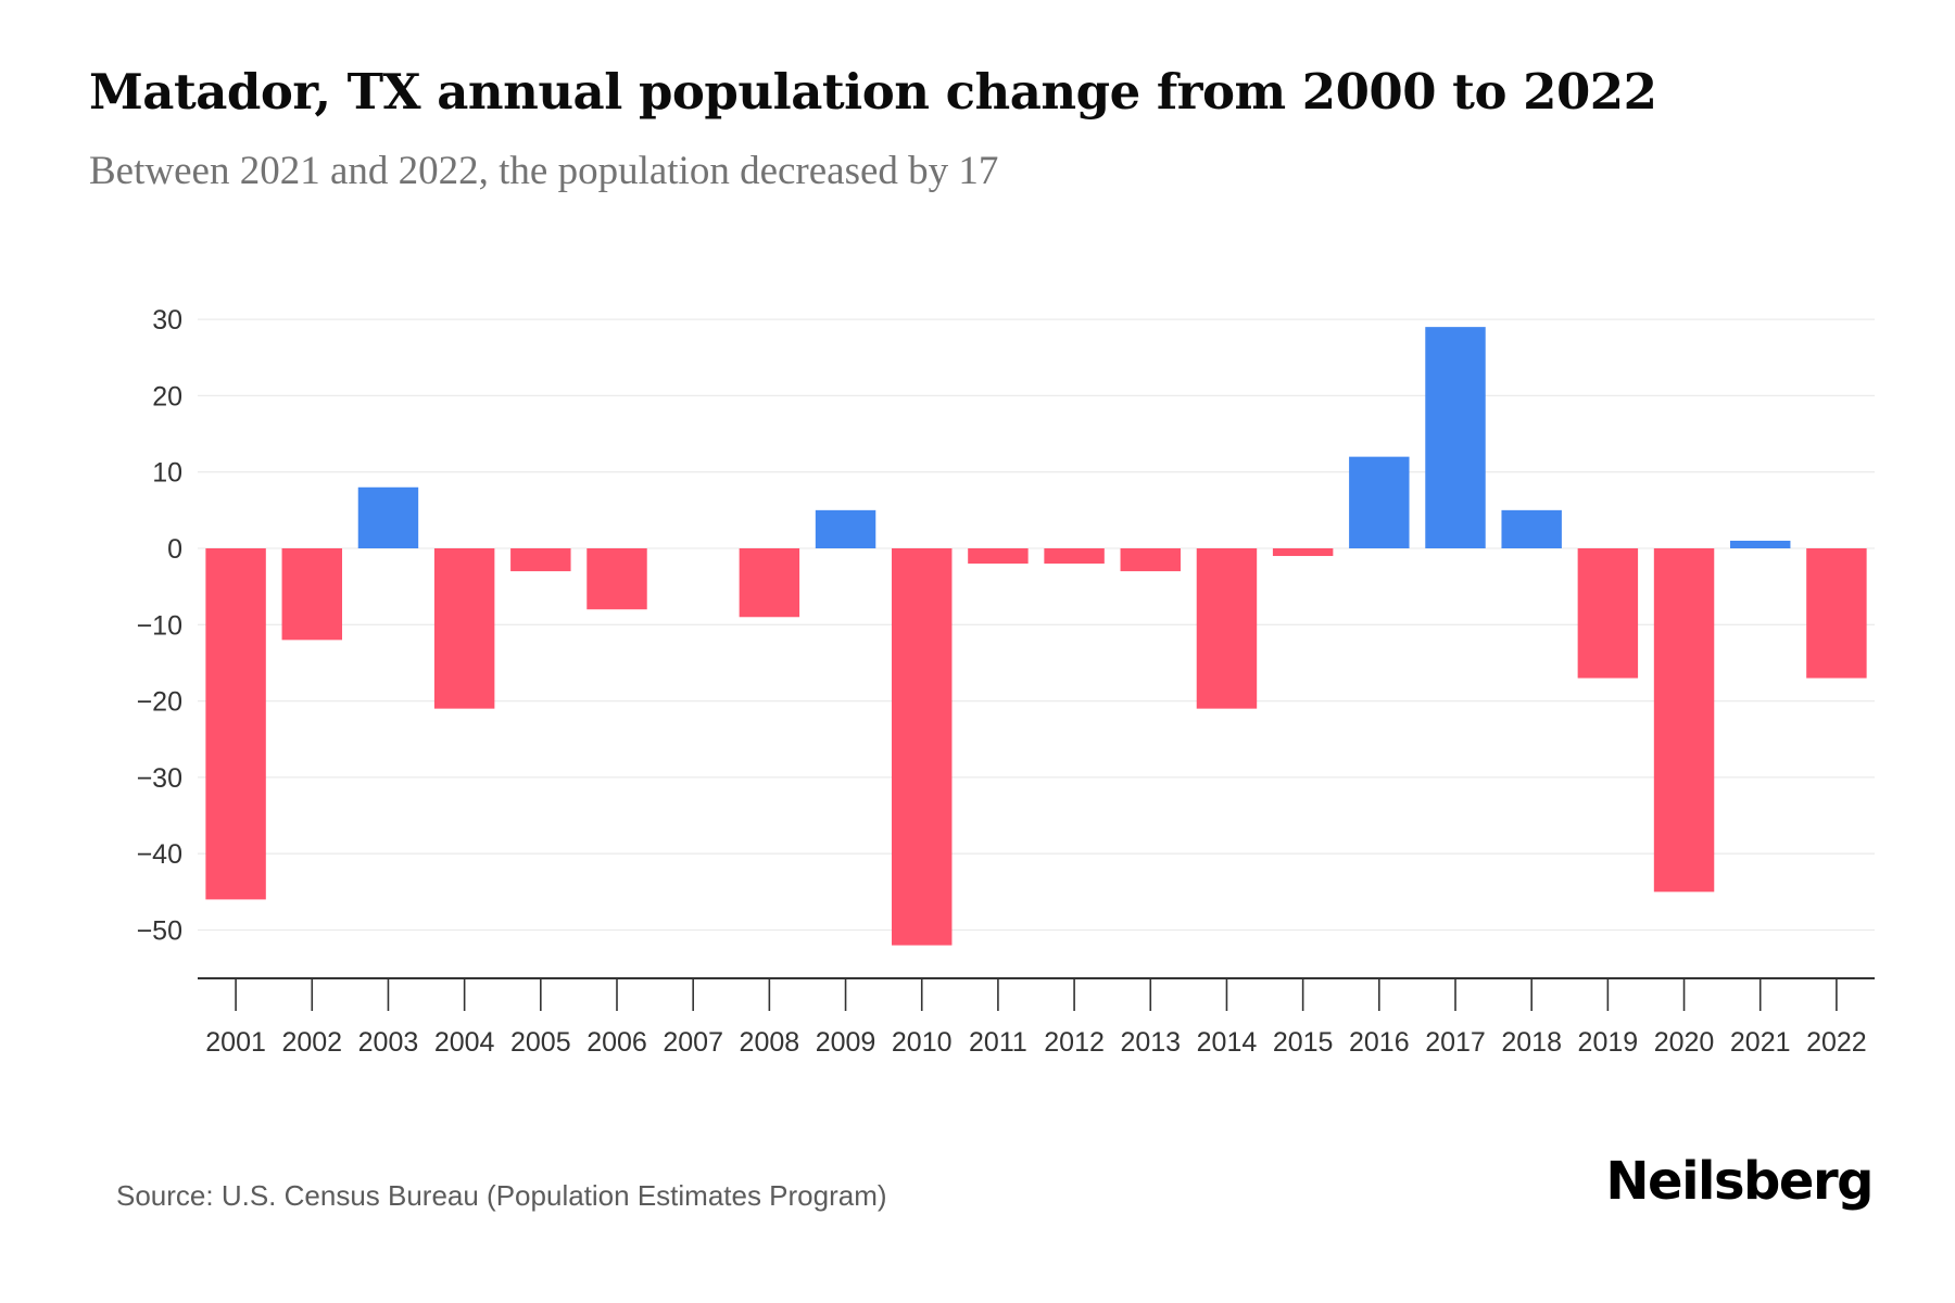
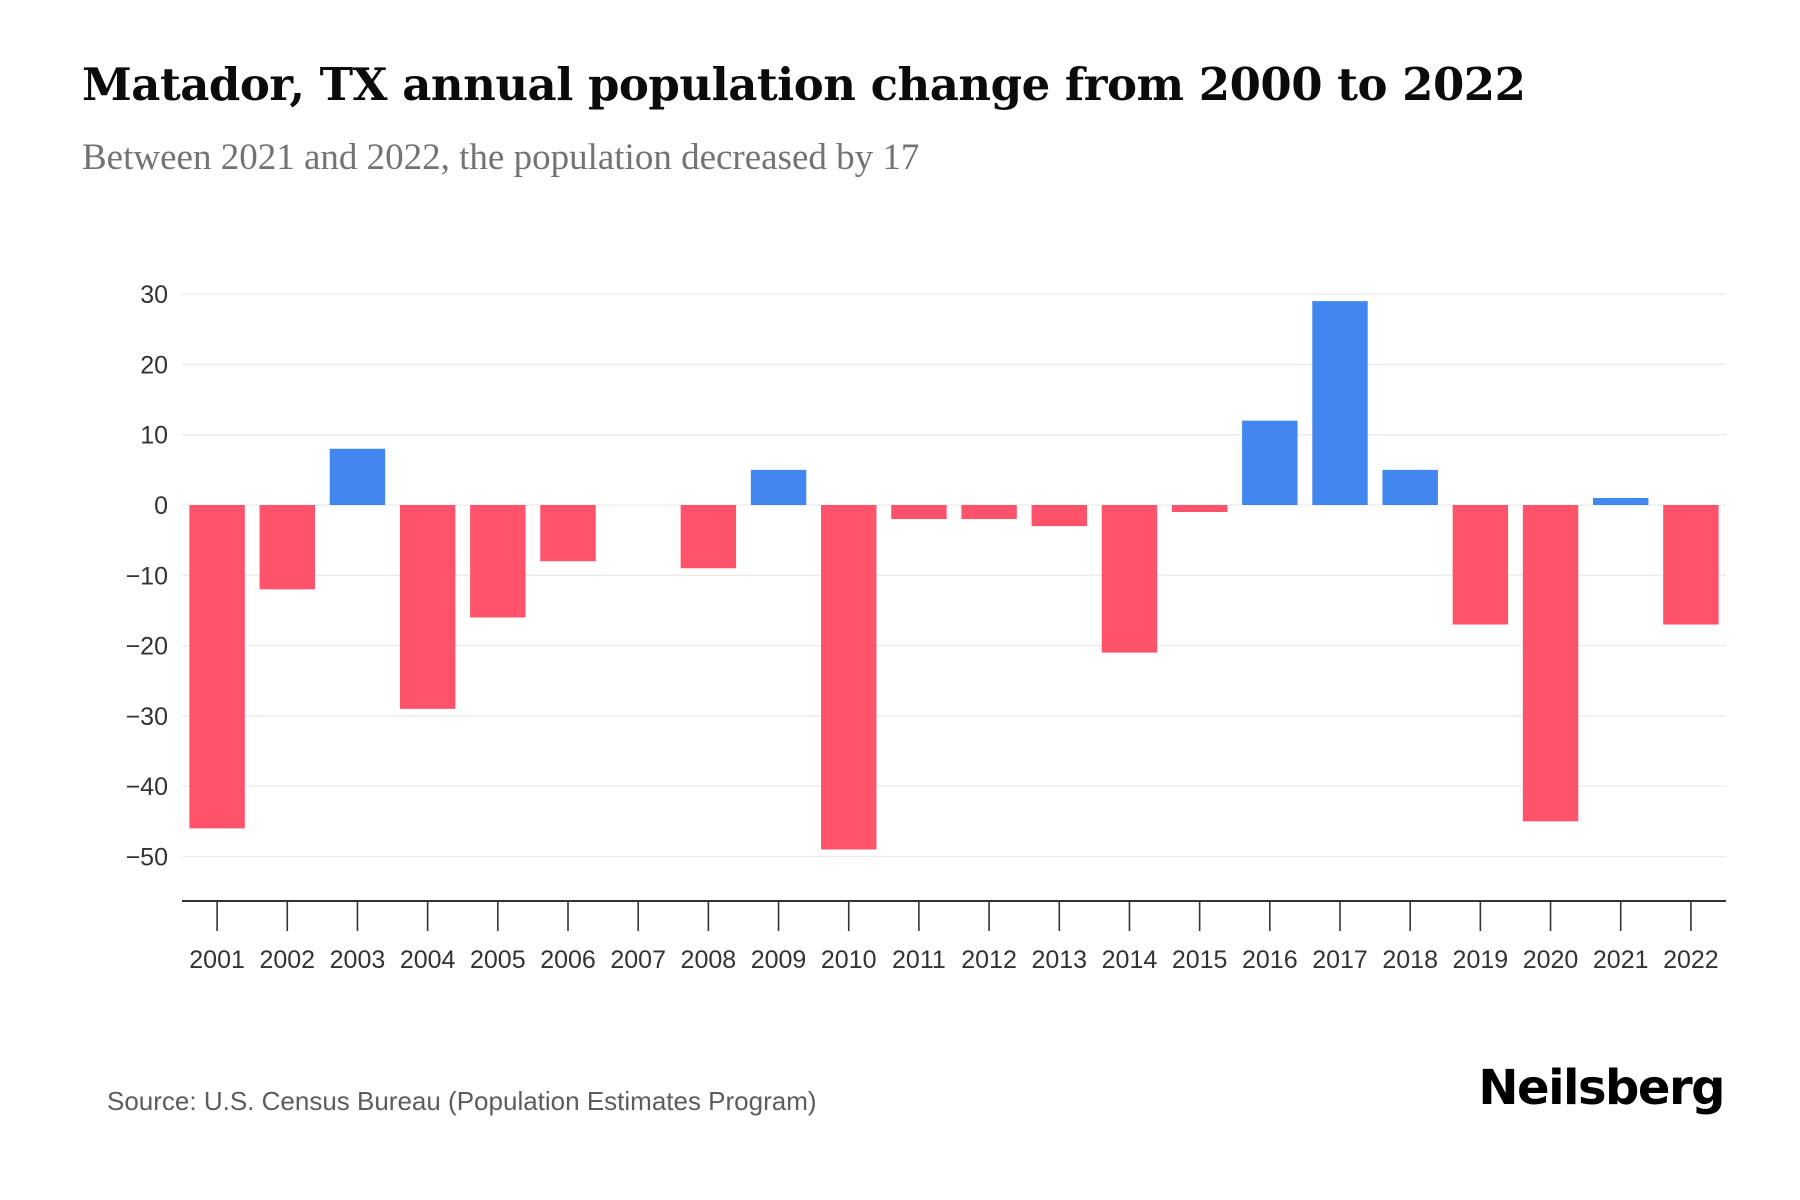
2004: -21 -> -29
2005: -3 -> -16
2010: -52 -> -49
